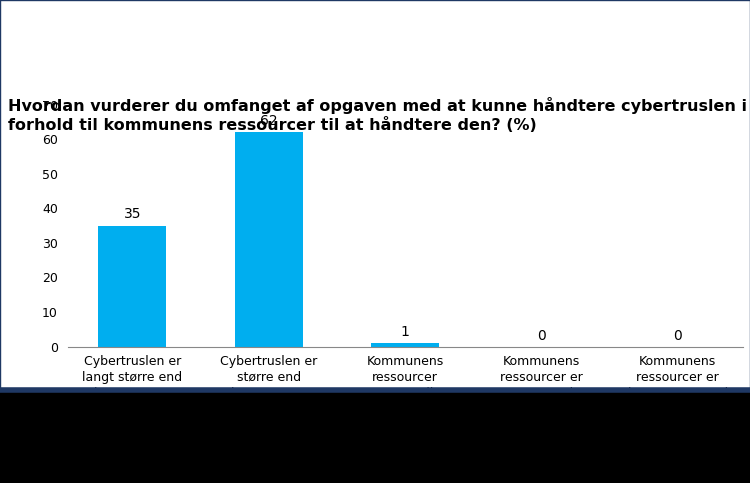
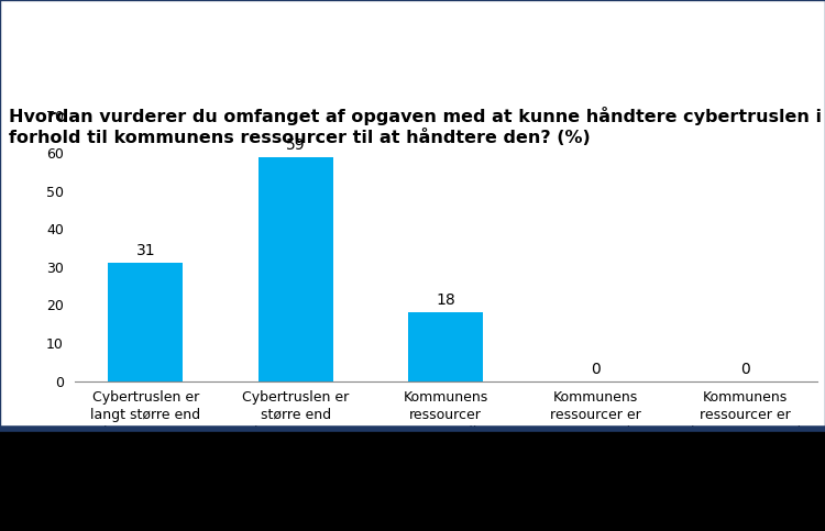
Cybertruslen er langt større end kommunens ressourcer: 35 -> 31
Cybertruslen er større end kommunens ressourcer: 62 -> 59
Kommunens ressourcer passer til cybertruslen: 1 -> 18
